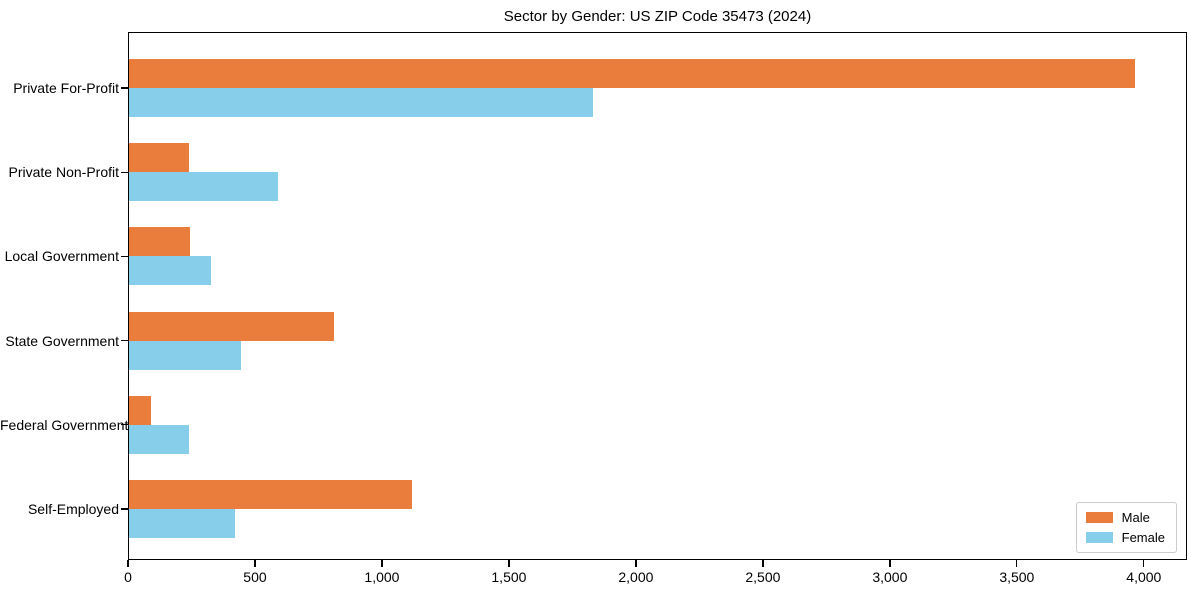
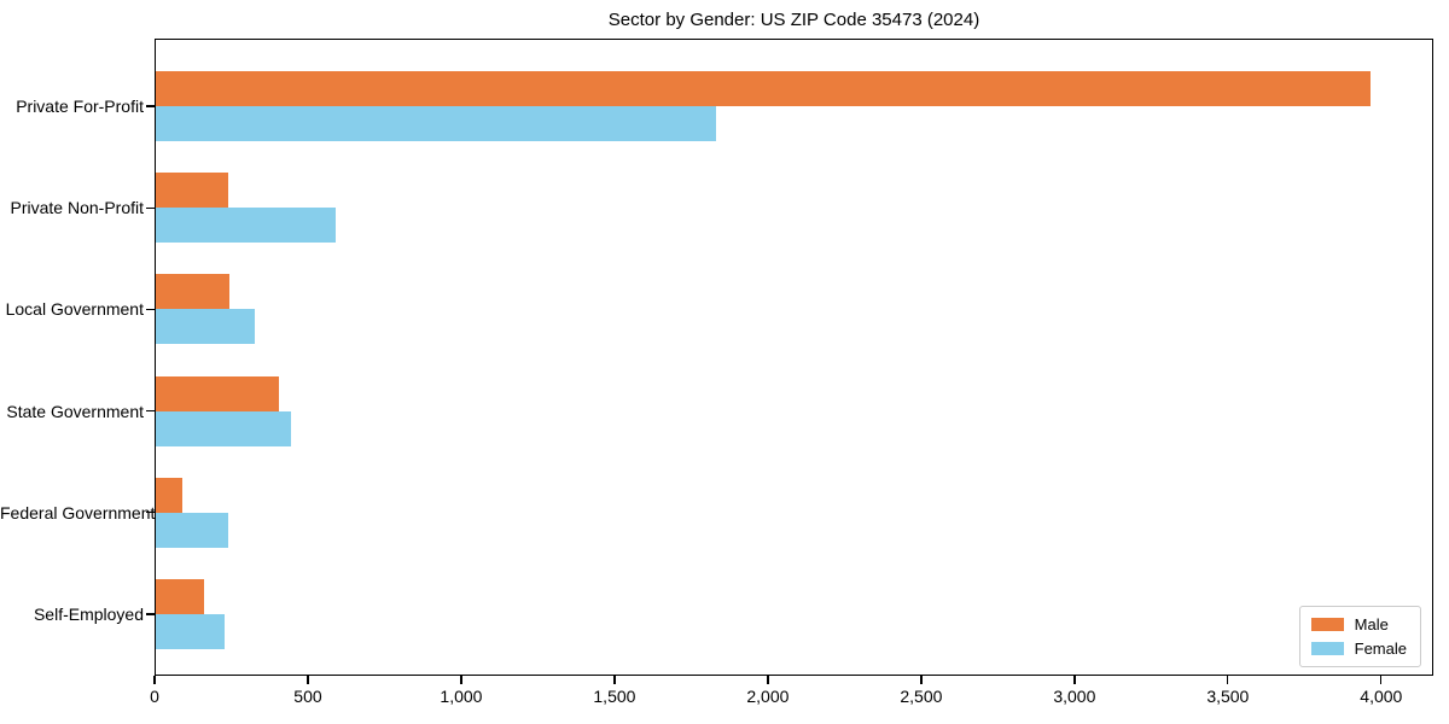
Male/State Government: 810 -> 400
Male/Self-Employed: 1120 -> 160
Female/Self-Employed: 420 -> 230
